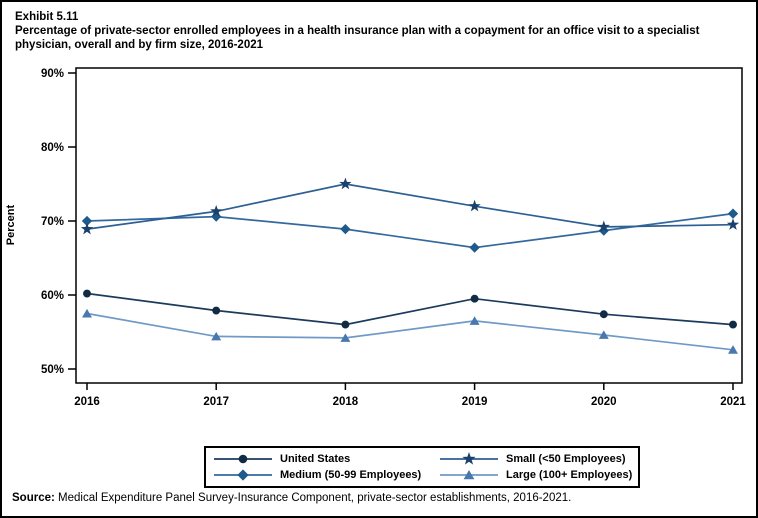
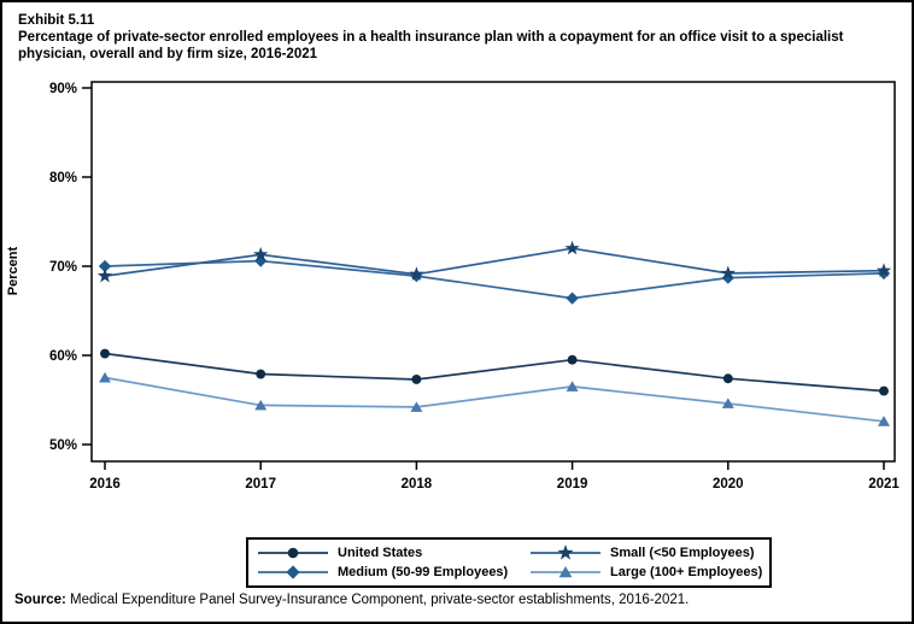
United States/2018: 56% -> 57%
Small (<50 Employees)/2018: 75% -> 69%
Medium (50-99 Employees)/2021: 71% -> 69%
